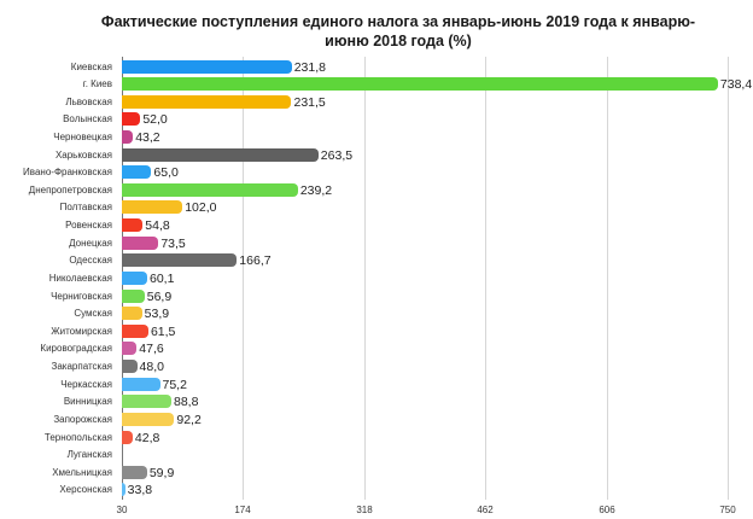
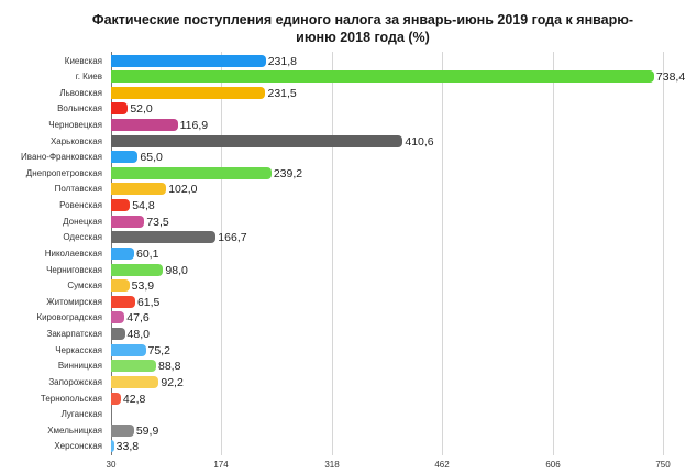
Черновецкая: 43,2 -> 116,9
Харьковская: 263,5 -> 410,6
Черниговская: 56,9 -> 98,0
